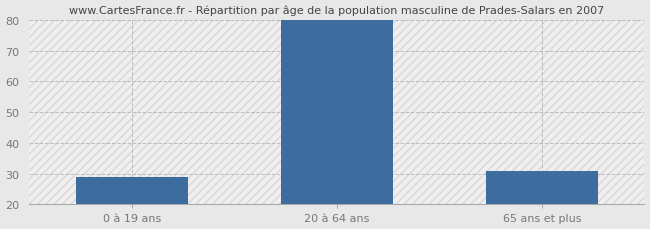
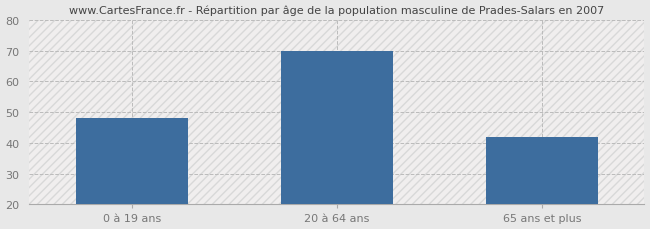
0 à 19 ans: 29 -> 48
20 à 64 ans: 80 -> 70
65 ans et plus: 31 -> 42
